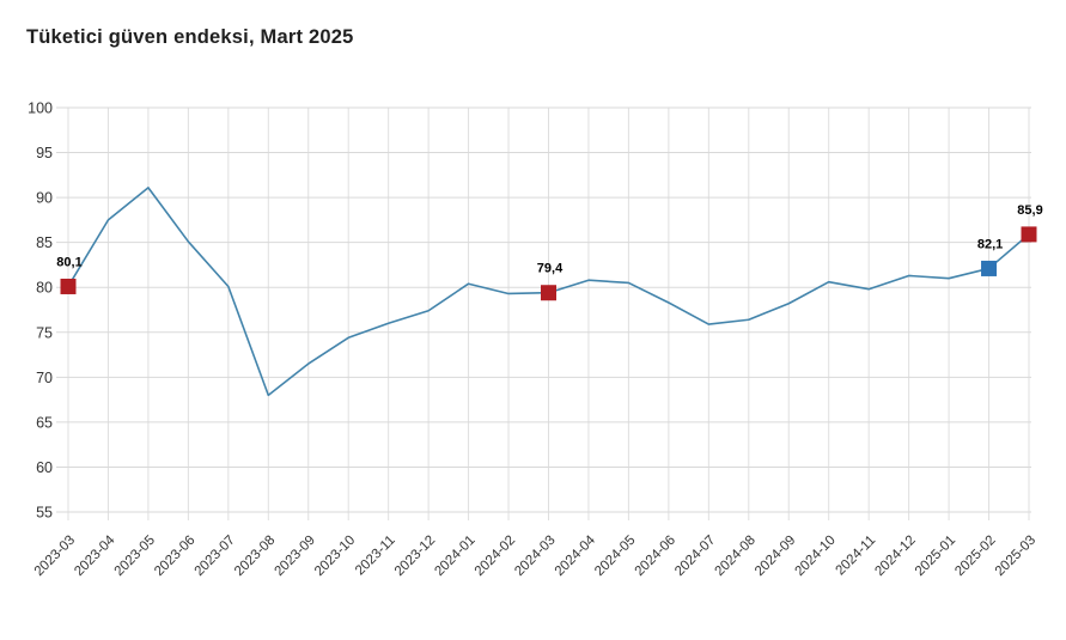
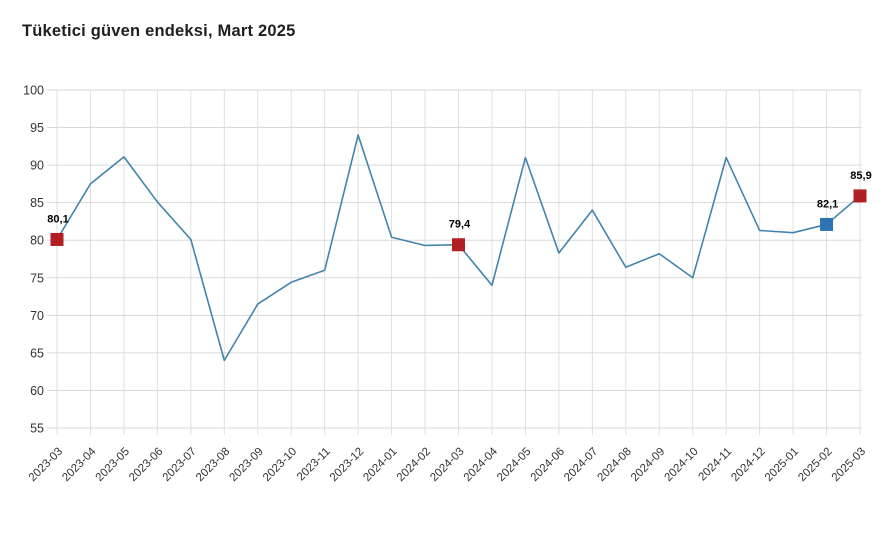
2023-08: 68 -> 64
2023-12: 77 -> 94
2024-04: 81 -> 74
2024-05: 80 -> 91
2024-07: 76 -> 84
2024-10: 81 -> 75
2024-11: 80 -> 91
